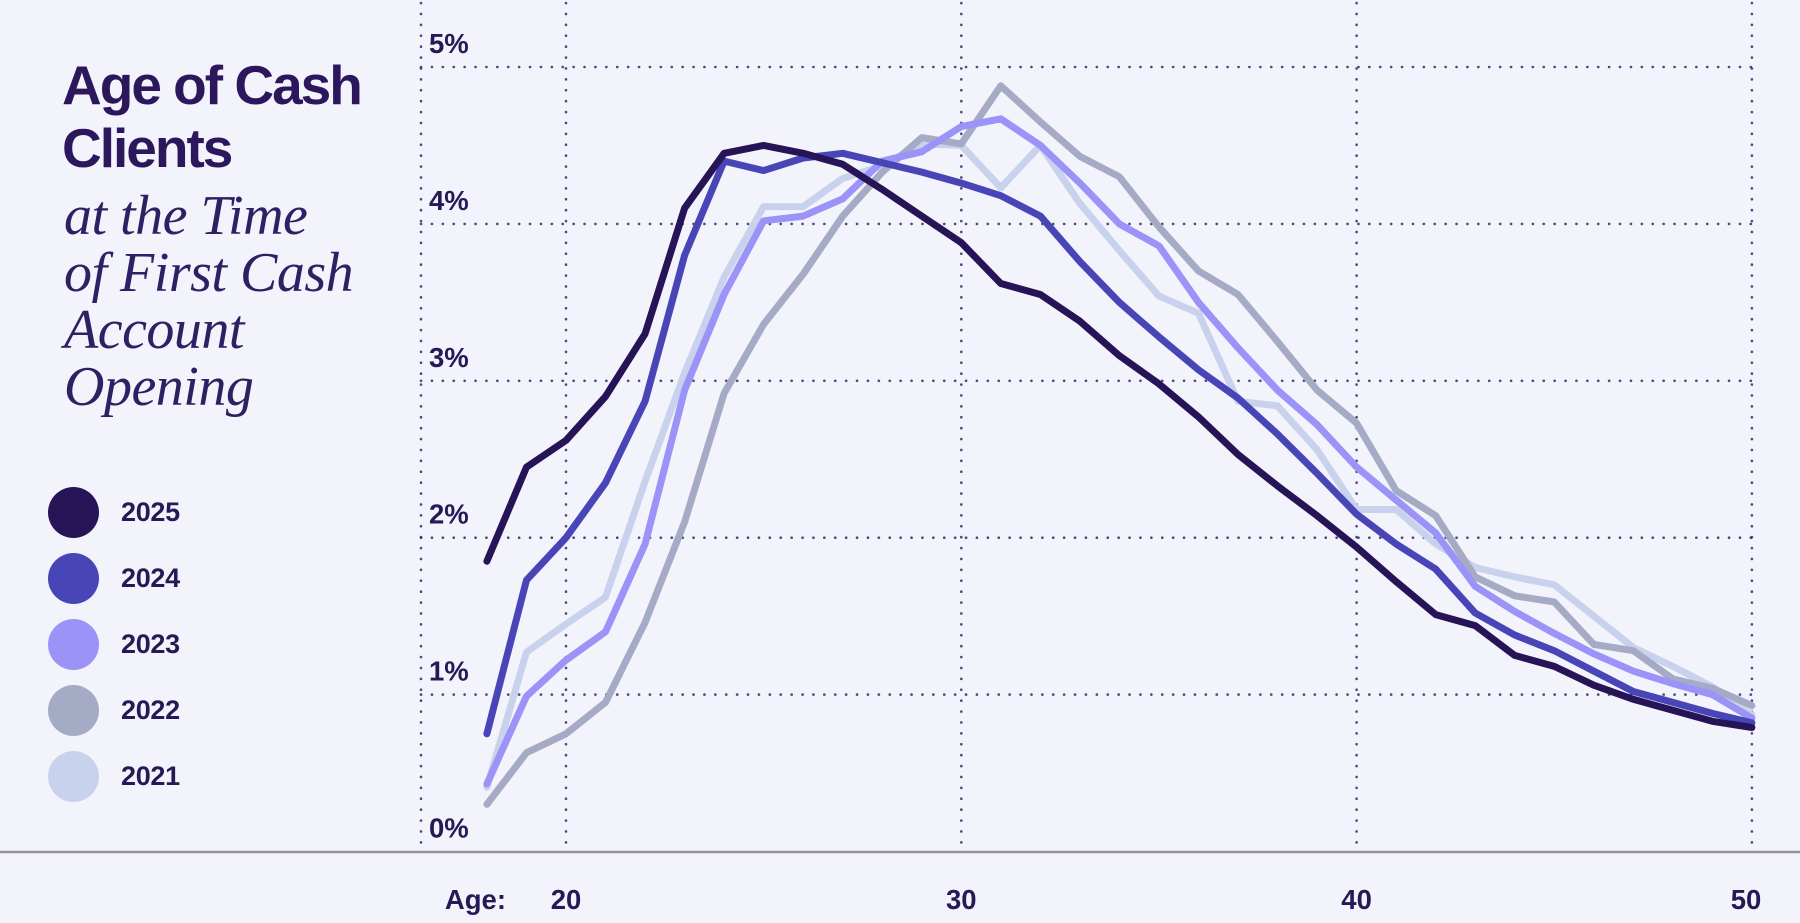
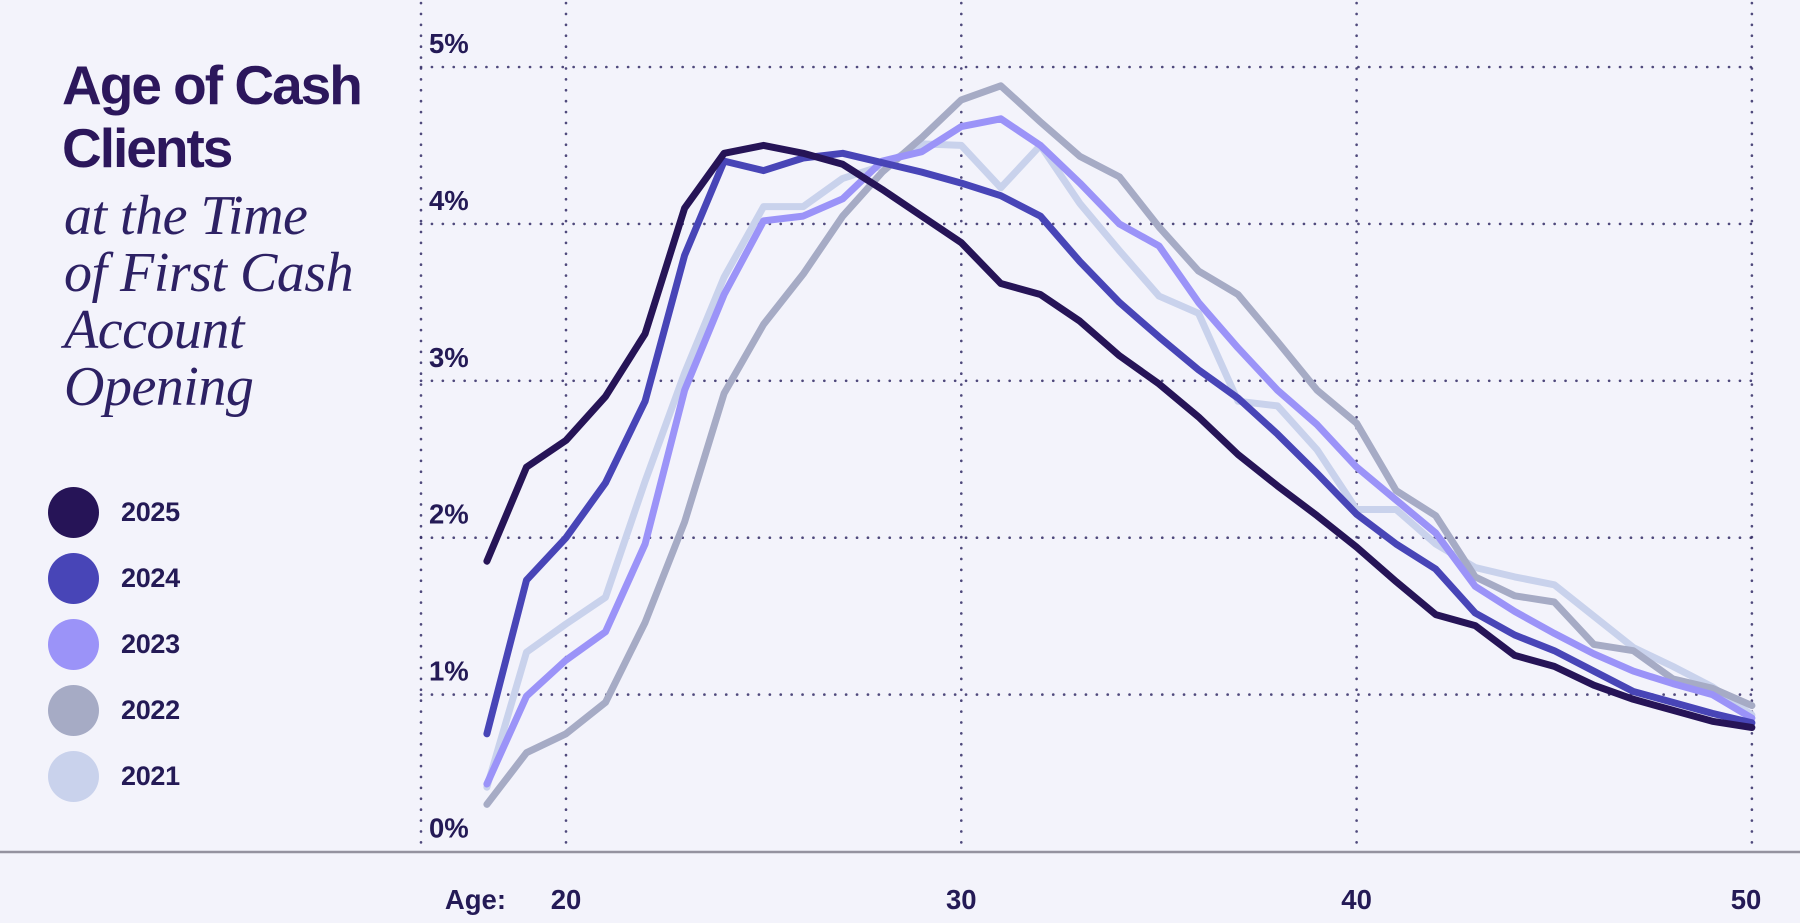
2022/30: 4.51% -> 4.79%
